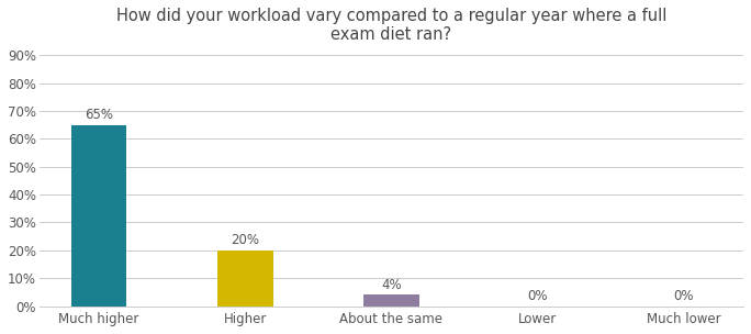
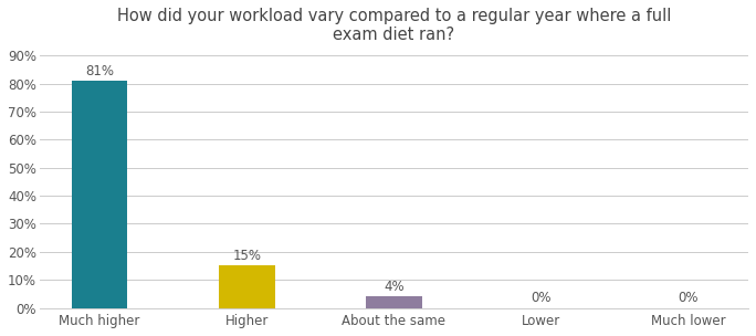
Much higher: 65% -> 81%
Higher: 20% -> 15%
